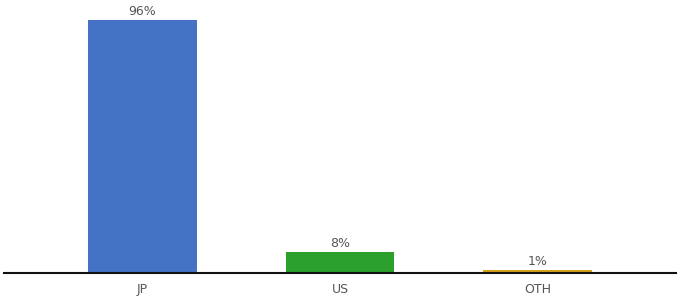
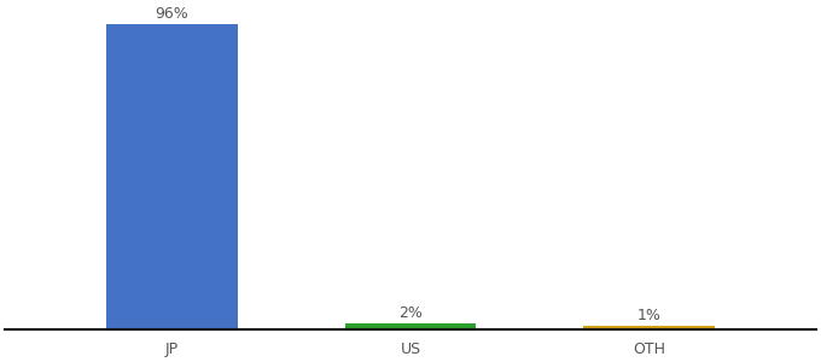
US: 8% -> 2%
